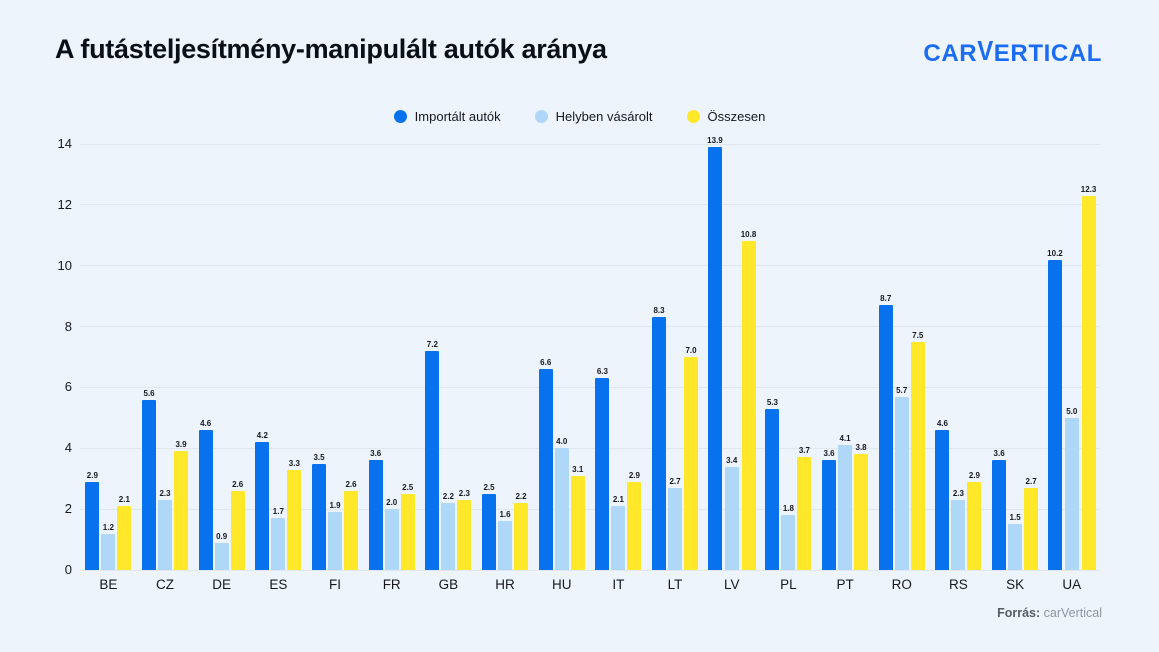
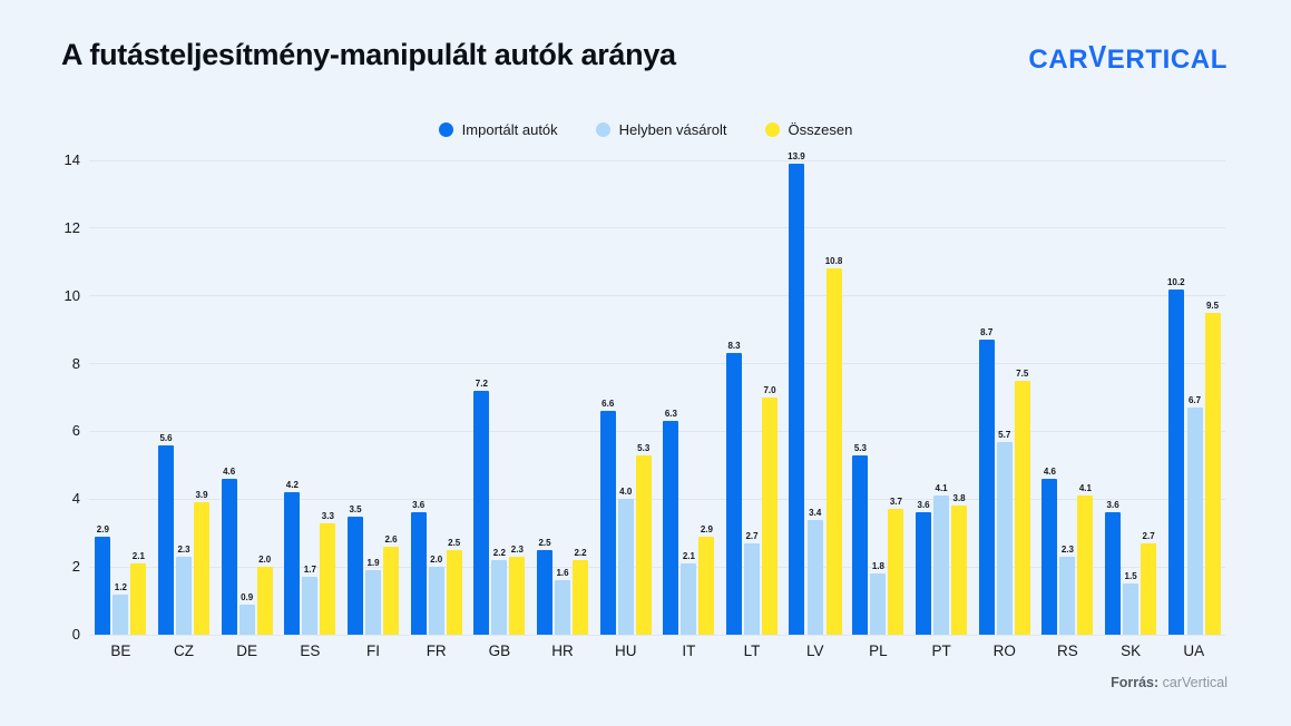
Összesen/DE: 2.6 -> 2.0
Összesen/HU: 3.1 -> 5.3
Összesen/RS: 2.9 -> 4.1
Helyben vásárolt/UA: 5.0 -> 6.7
Összesen/UA: 12.3 -> 9.5
